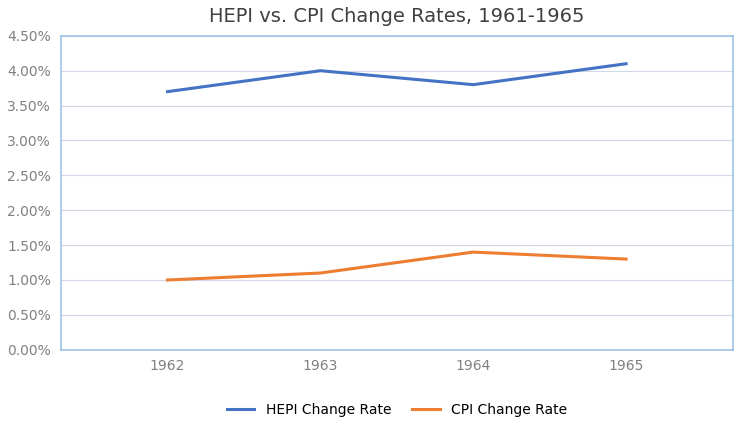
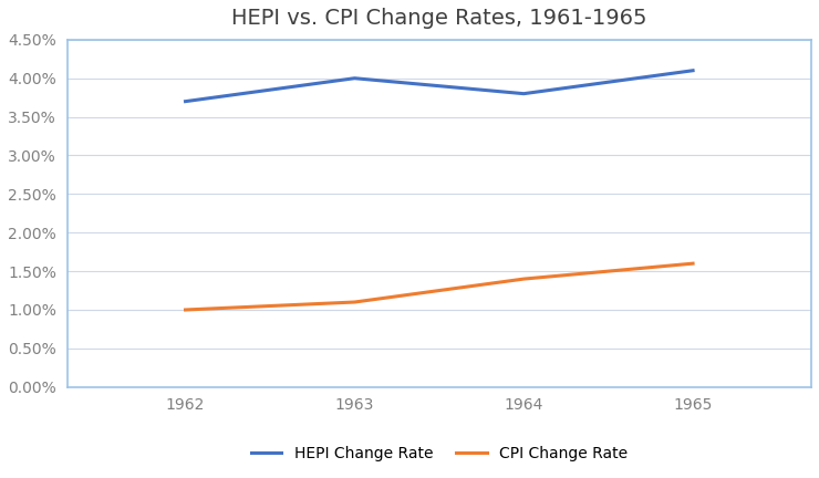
CPI Change Rate/1965: 1.3% -> 1.6%
